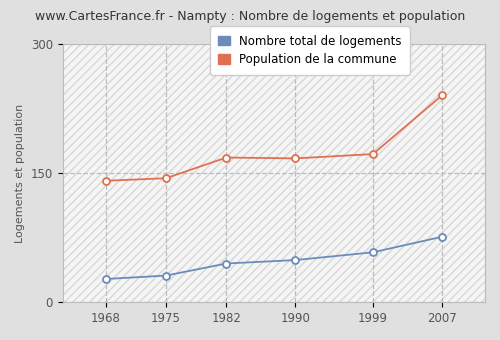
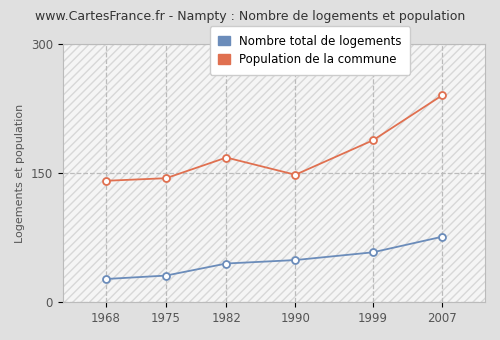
Population de la commune/1990: 167 -> 148
Population de la commune/1999: 172 -> 188
